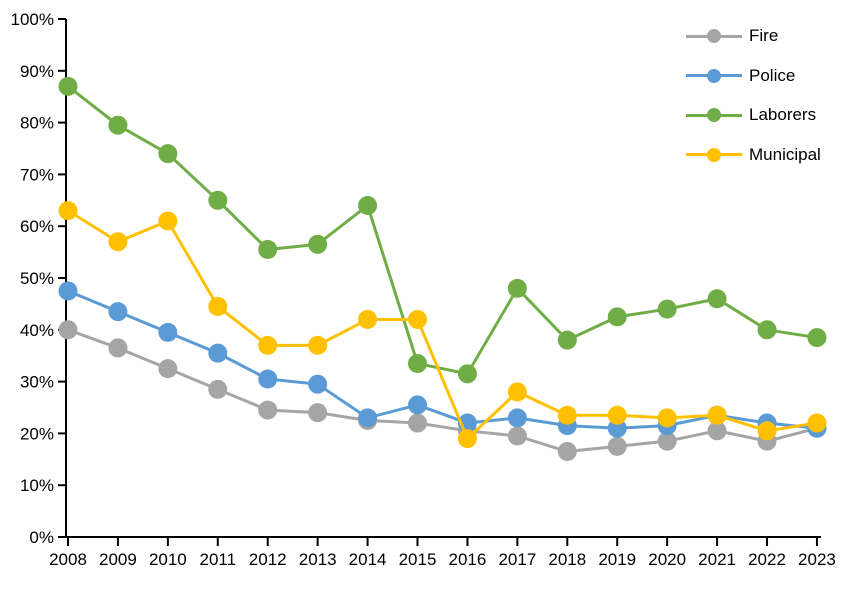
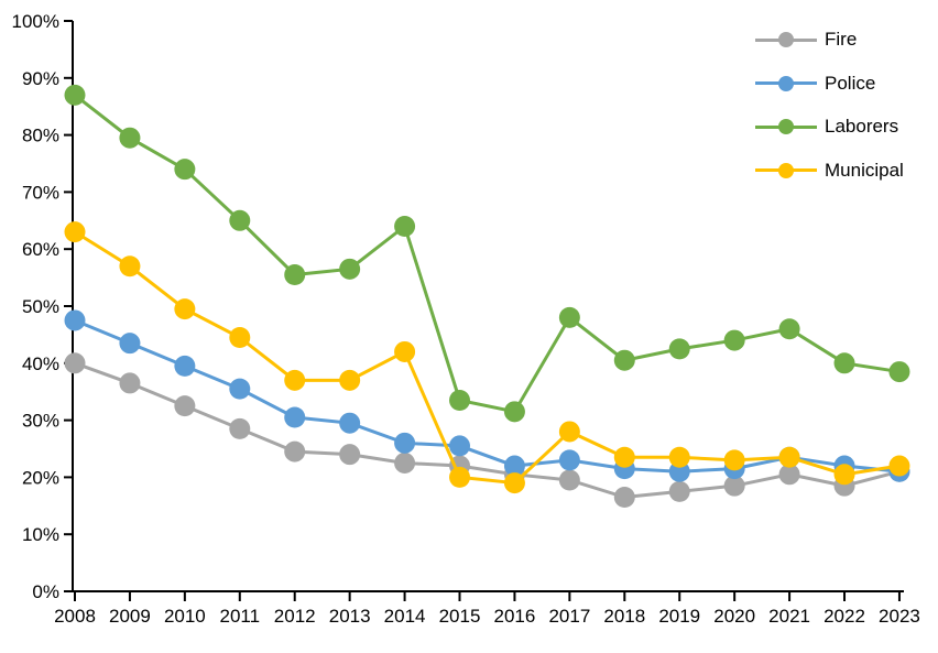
Municipal/2010: 61% -> 50%
Police/2014: 23% -> 26%
Municipal/2015: 42% -> 20%
Laborers/2018: 38% -> 40%
